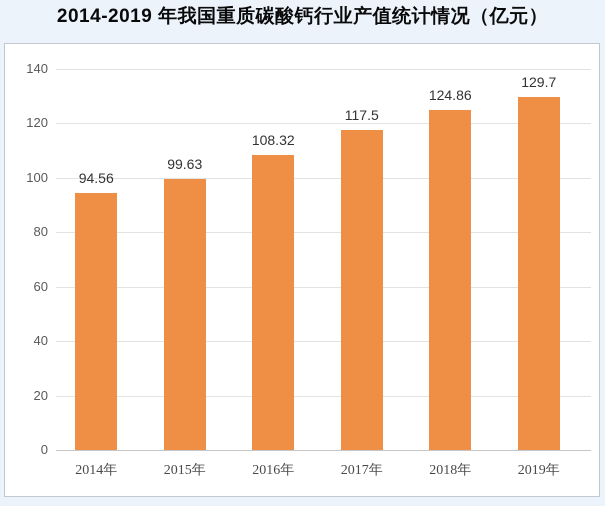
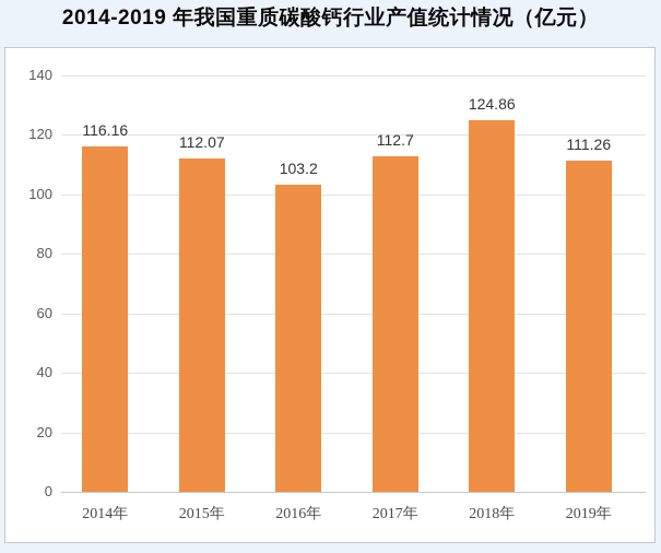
2014年: 94.56 -> 116.16
2015年: 99.63 -> 112.07
2016年: 108.32 -> 103.2
2017年: 117.5 -> 112.7
2019年: 129.7 -> 111.26
